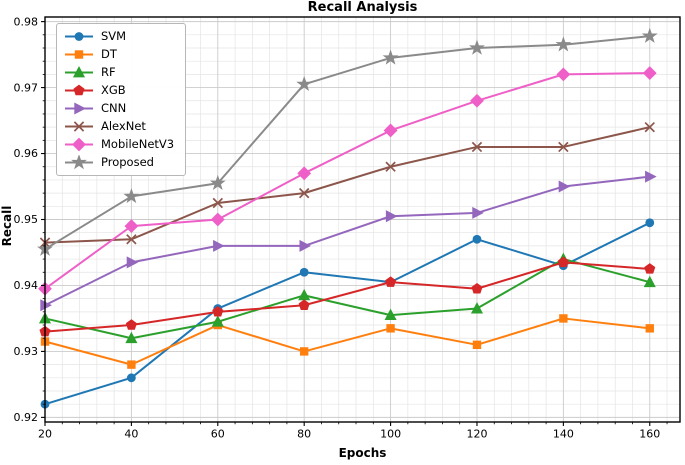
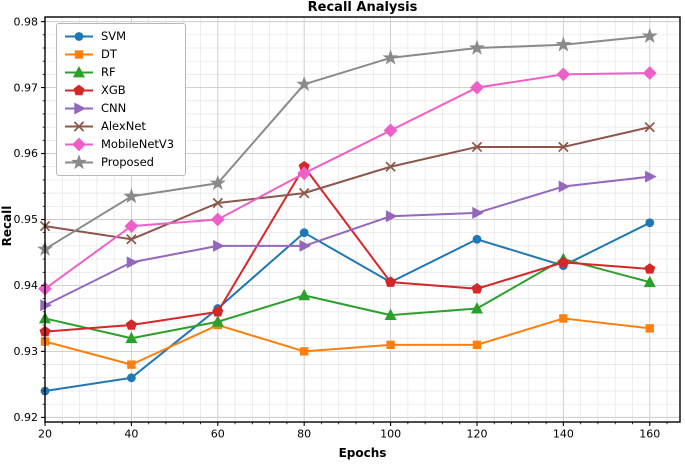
SVM/20: 0.922 -> 0.924
AlexNet/20: 0.947 -> 0.949
SVM/80: 0.942 -> 0.948
XGB/80: 0.937 -> 0.958
DT/100: 0.933 -> 0.931
MobileNetV3/120: 0.968 -> 0.970
